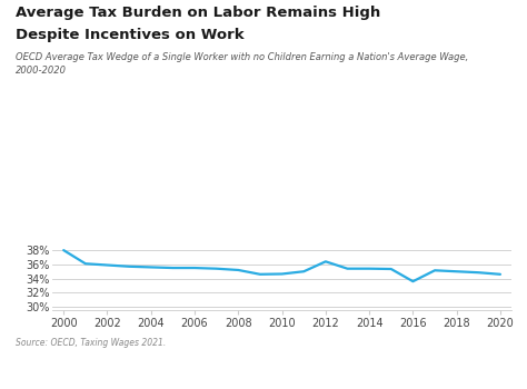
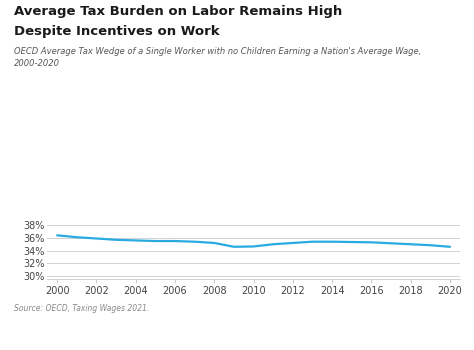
2000: 38.0% -> 36.4%
2012: 36.4% -> 35.2%
2016: 33.6% -> 35.3%
